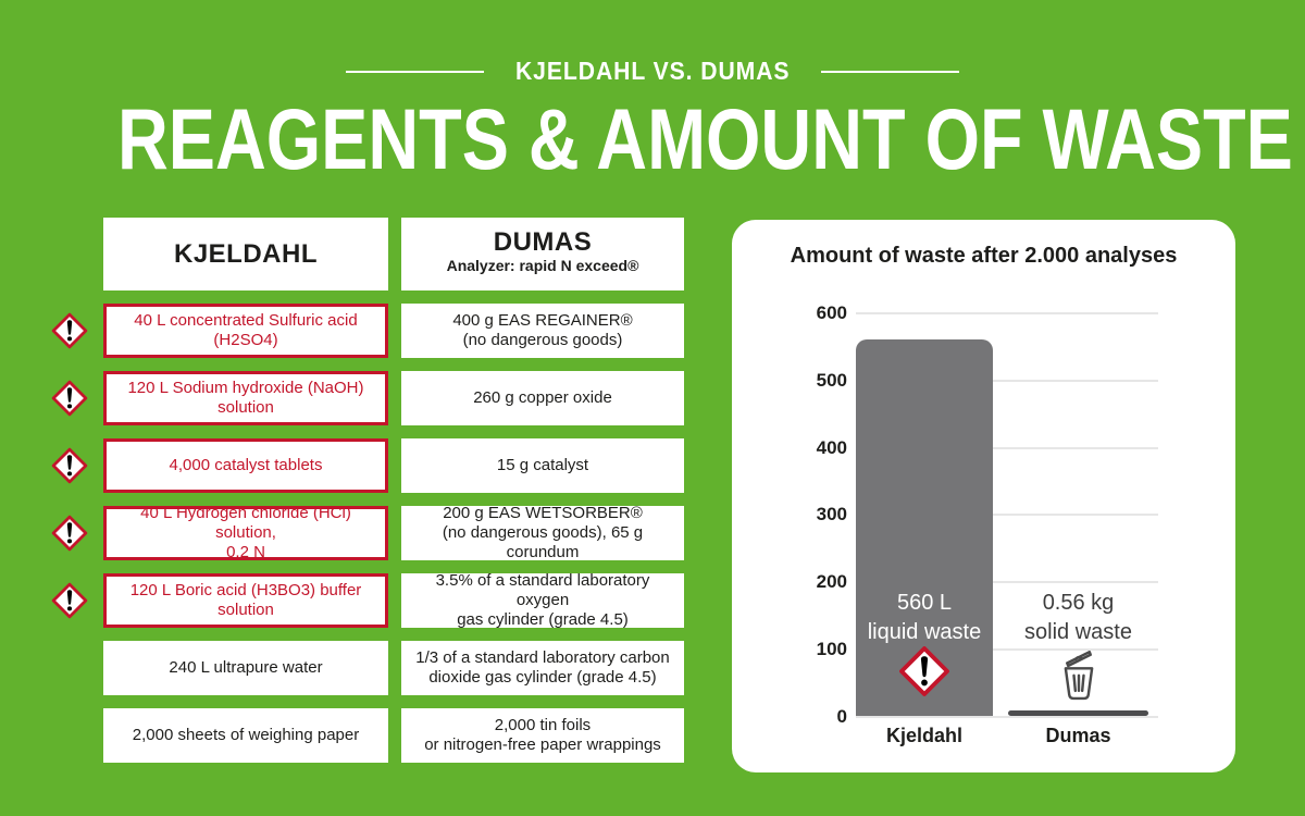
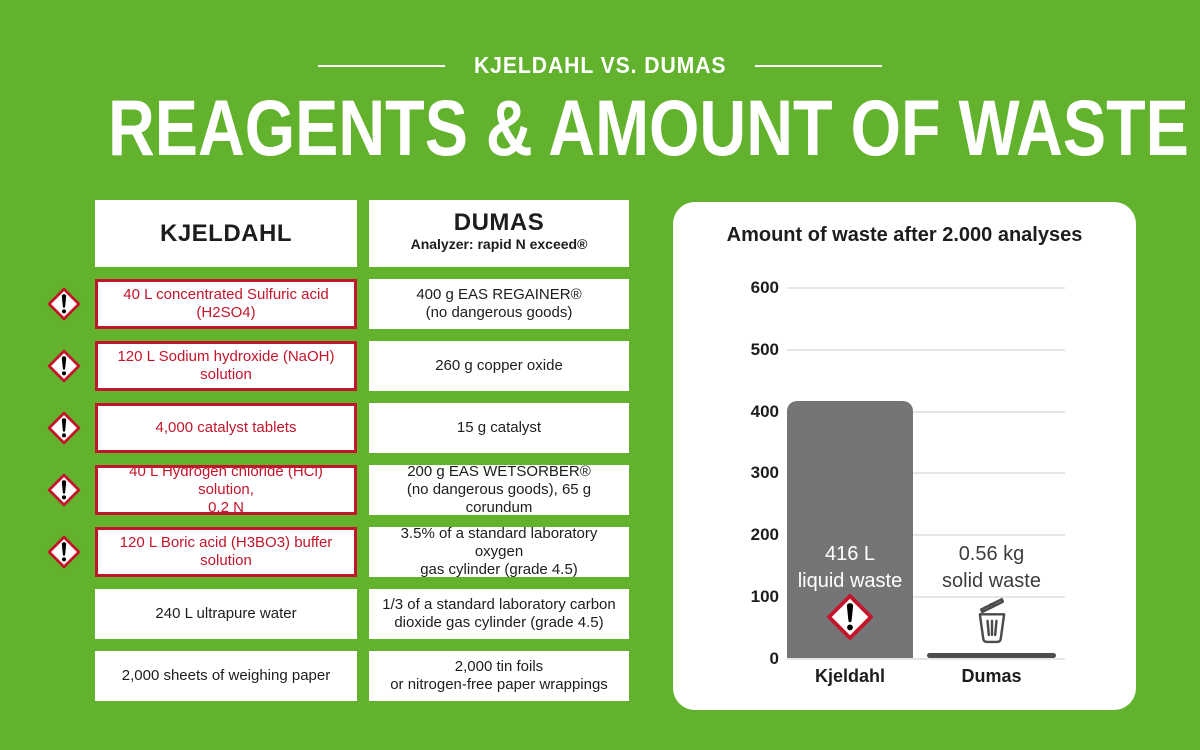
Kjeldahl: 560 -> 416
